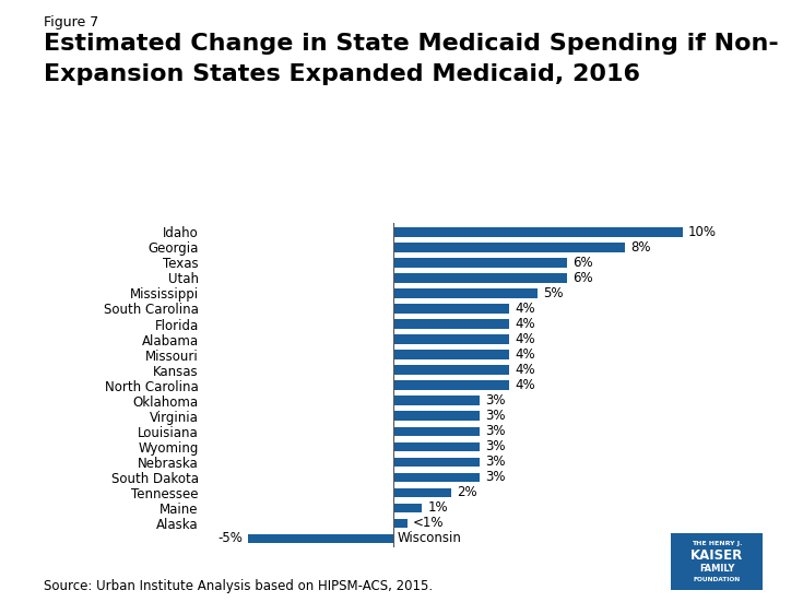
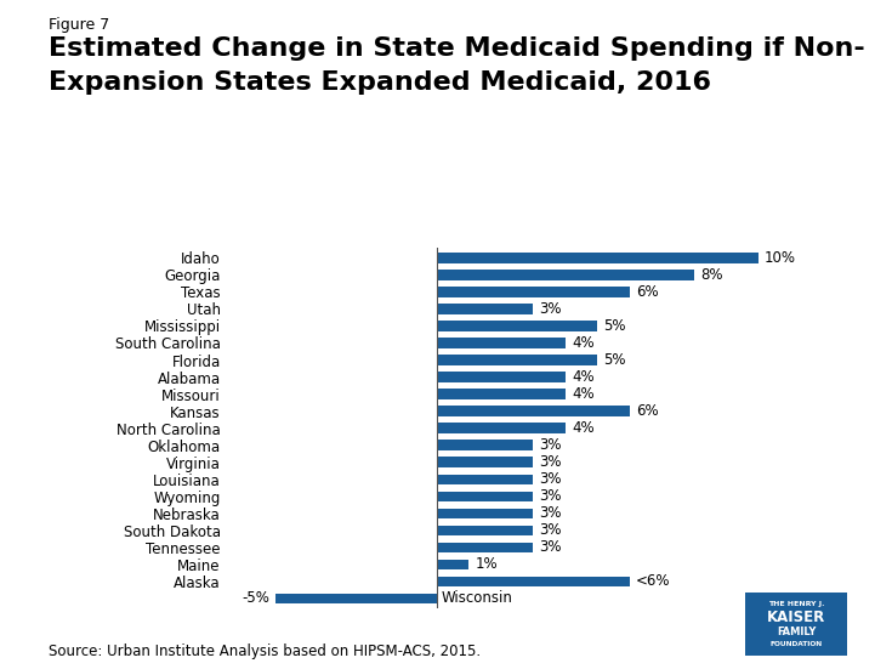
Utah: 6% -> 3%
Florida: 4% -> 5%
Kansas: 4% -> 6%
Tennessee: 2% -> 3%
Alaska: <1% -> <6%
